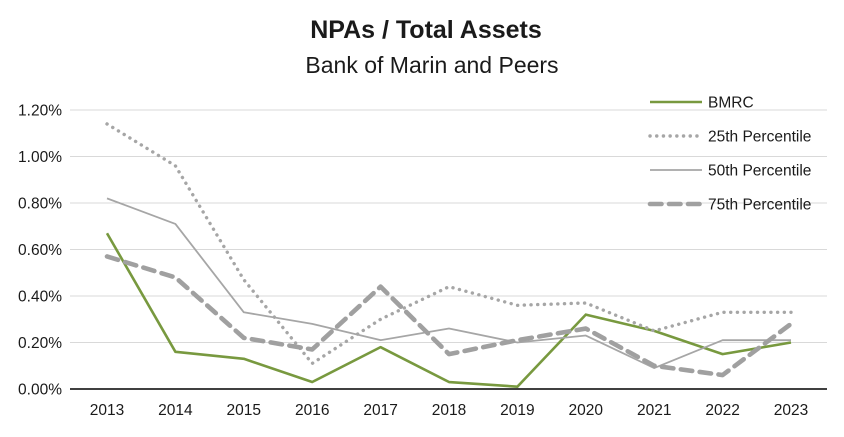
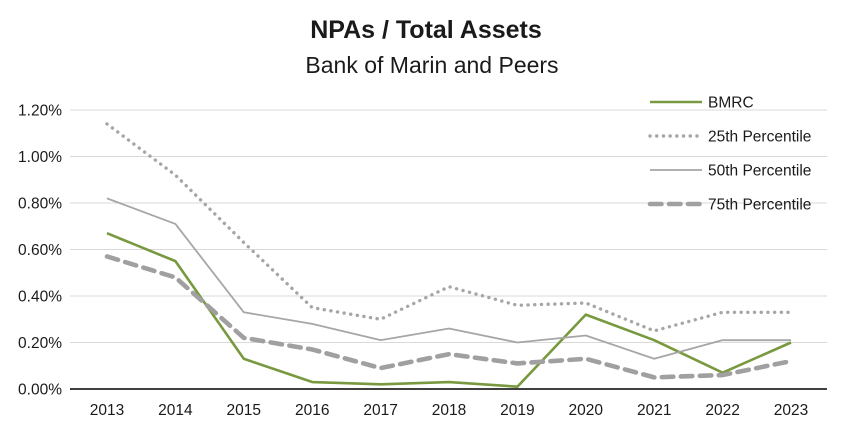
BMRC/2014: 0.16% -> 0.55%
25th Percentile/2014: 0.96% -> 0.92%
25th Percentile/2015: 0.47% -> 0.63%
25th Percentile/2016: 0.11% -> 0.35%
BMRC/2017: 0.18% -> 0.02%
75th Percentile/2017: 0.44% -> 0.09%
75th Percentile/2019: 0.21% -> 0.11%
75th Percentile/2020: 0.26% -> 0.13%
BMRC/2021: 0.25% -> 0.21%
50th Percentile/2021: 0.09% -> 0.13%
75th Percentile/2021: 0.10% -> 0.05%
BMRC/2022: 0.15% -> 0.07%
75th Percentile/2023: 0.28% -> 0.12%
